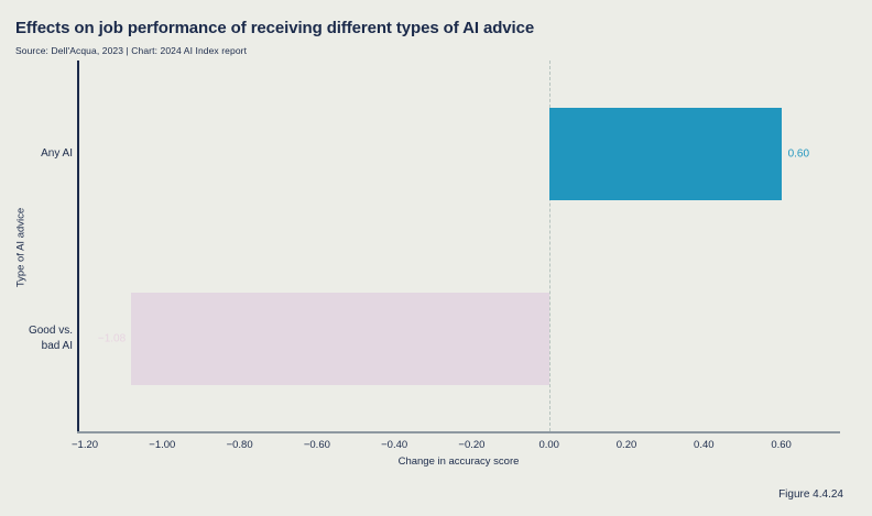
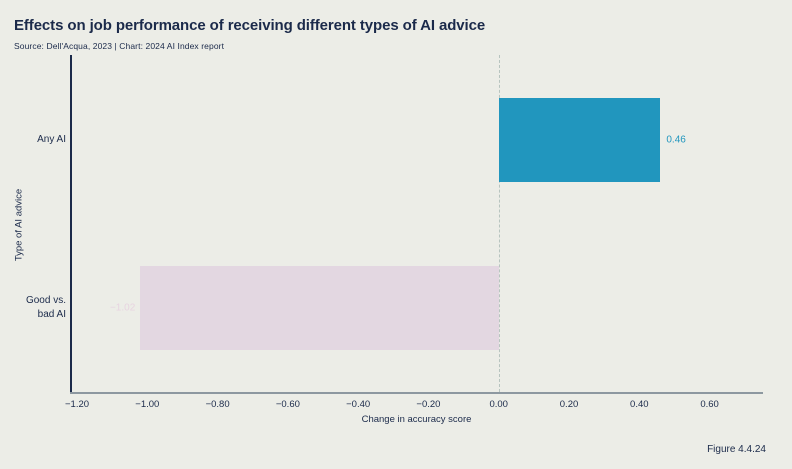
Any AI: 0.60 -> 0.46
Good vs. bad AI: −1.08 -> −1.02
